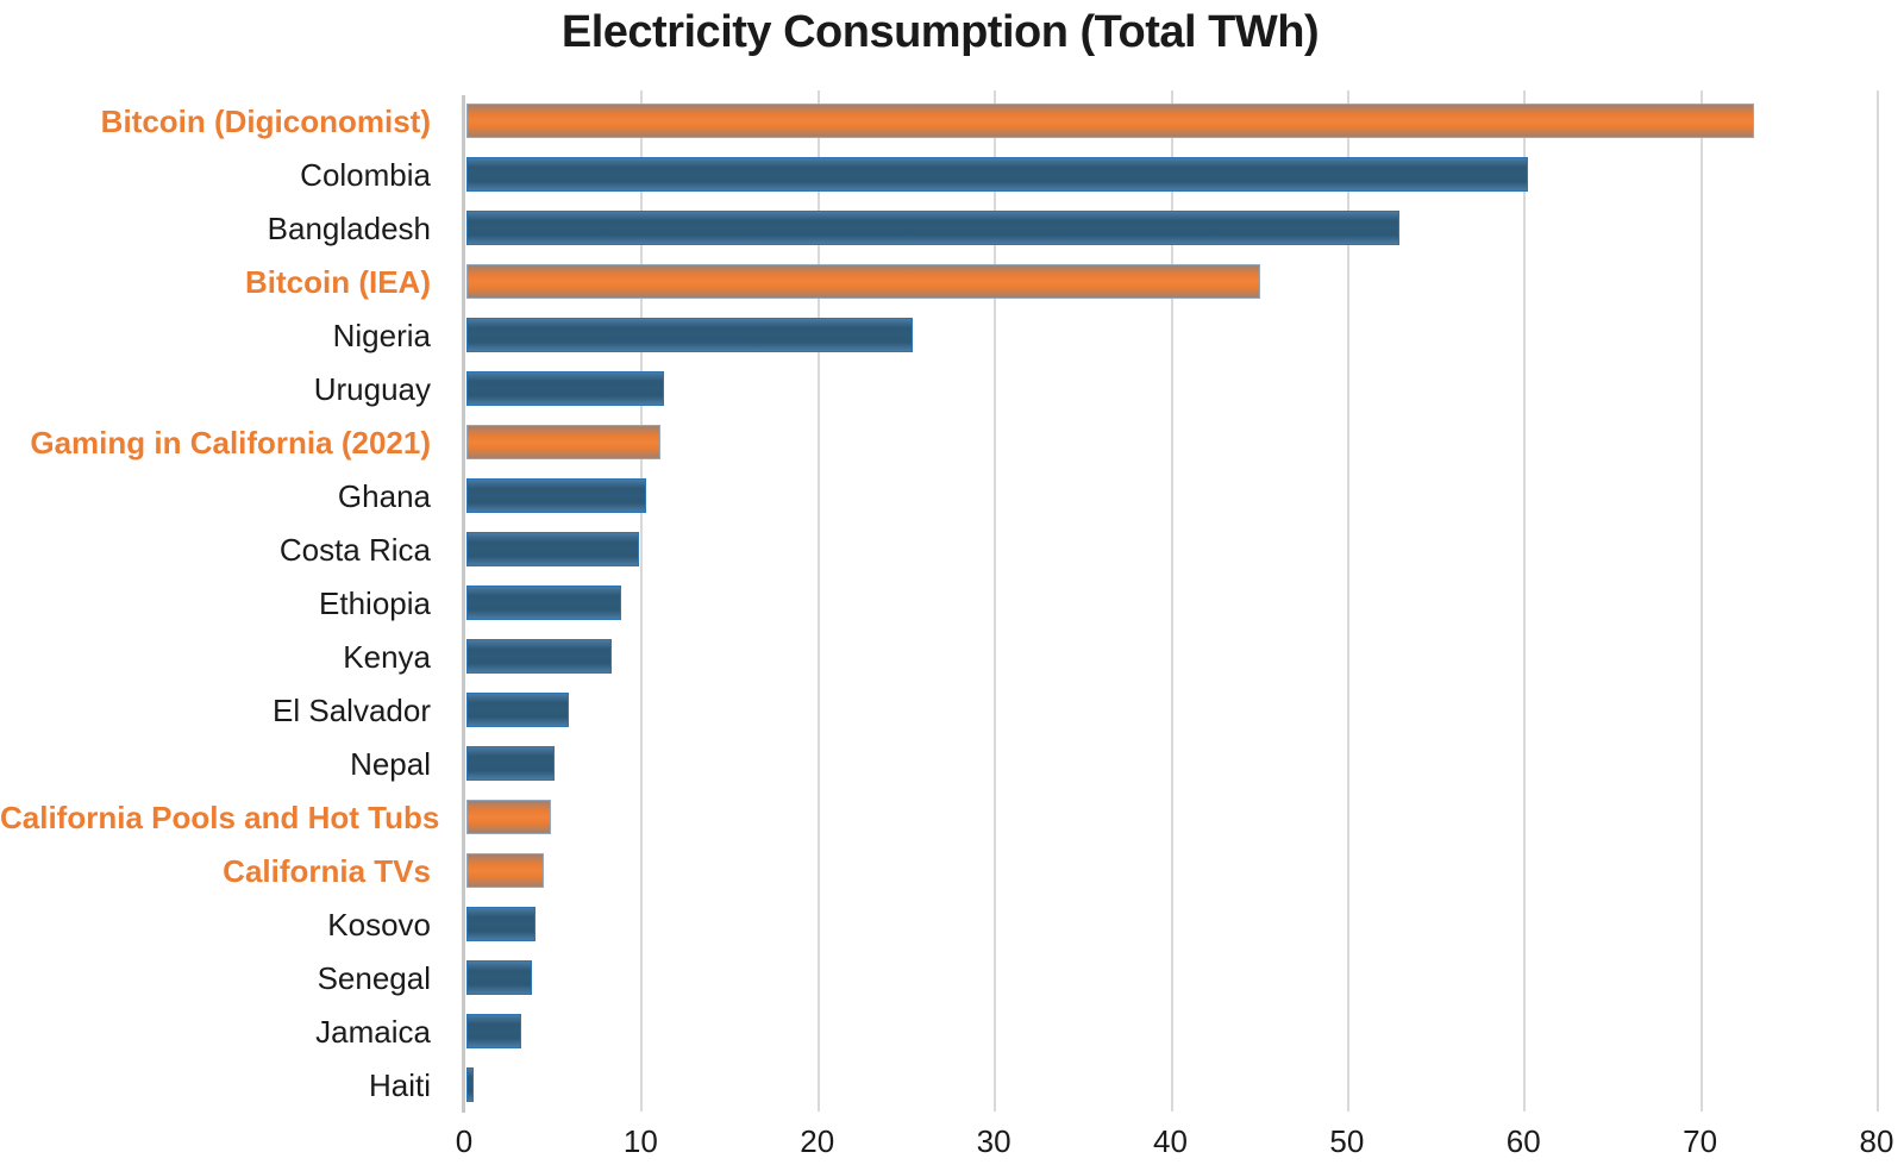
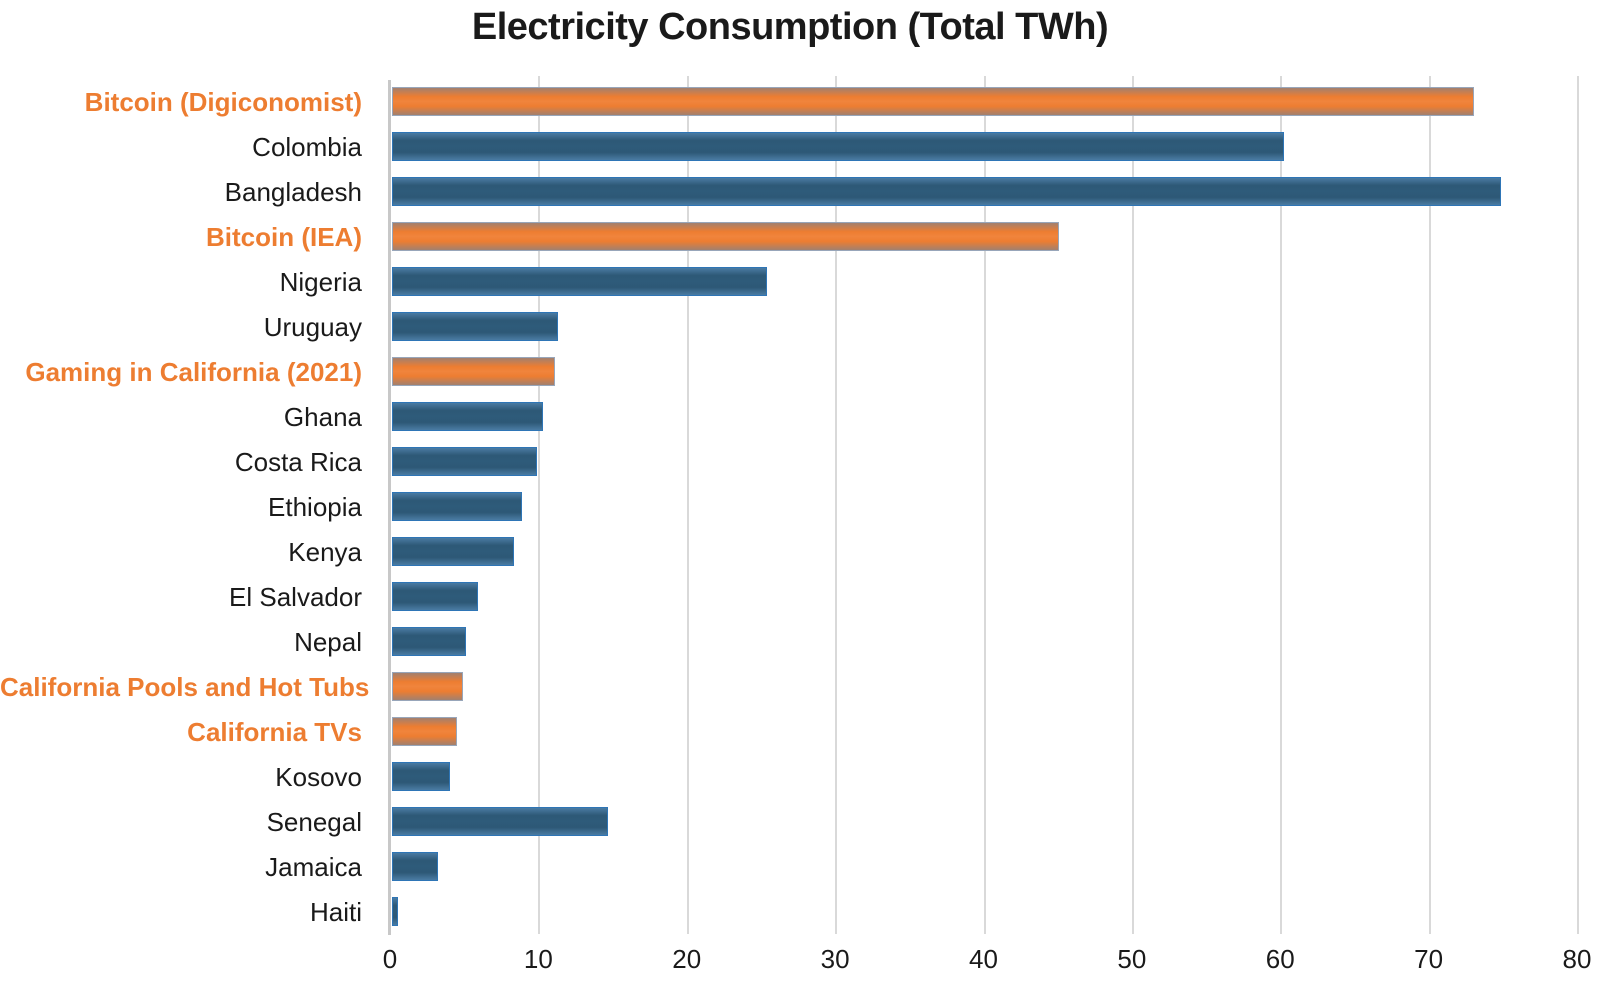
Bangladesh: 52.9 -> 74.8
Senegal: 3.7 -> 14.6
